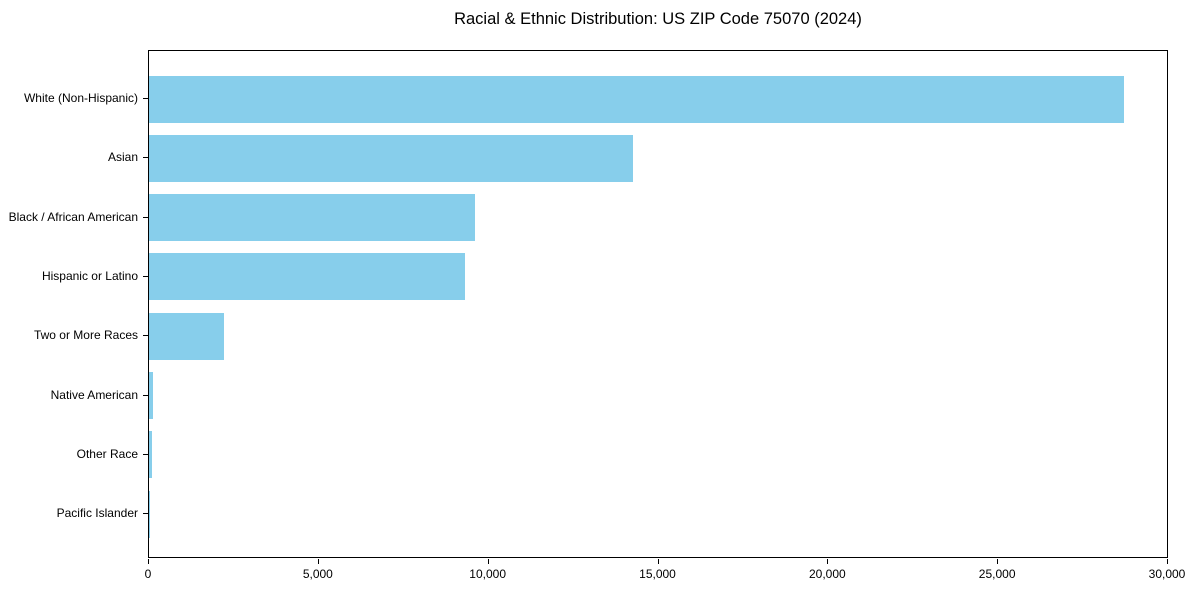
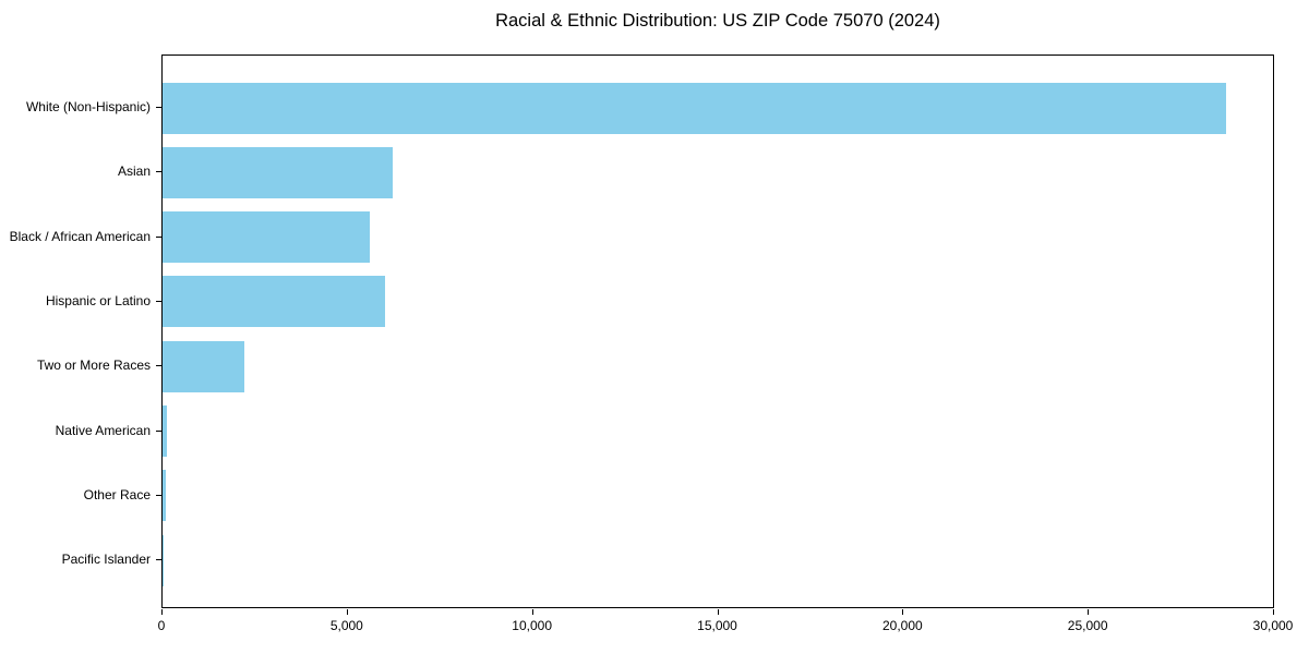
Asian: 14200 -> 6200
Black / African American: 9600 -> 5600
Hispanic or Latino: 9300 -> 6000
